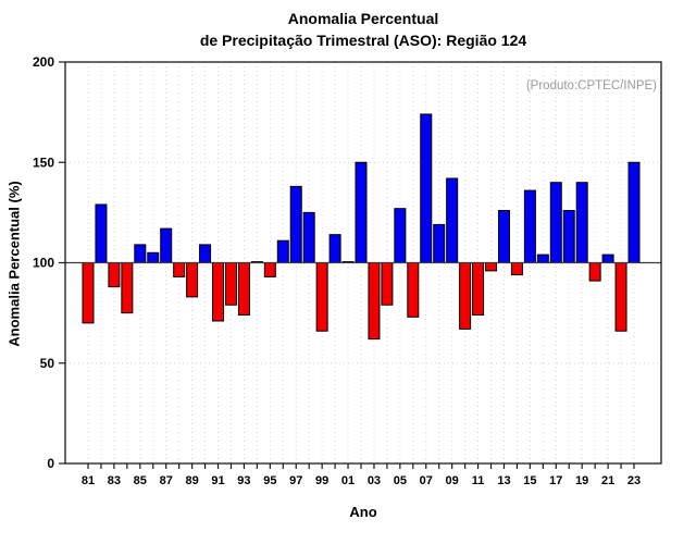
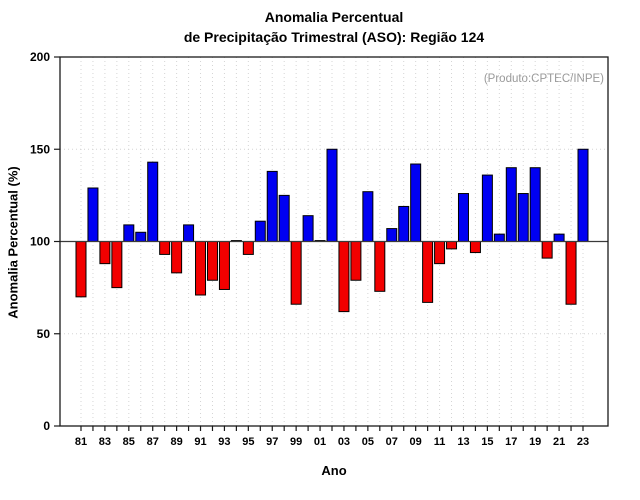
87: 117 -> 143
07: 174 -> 107
11: 74 -> 88
